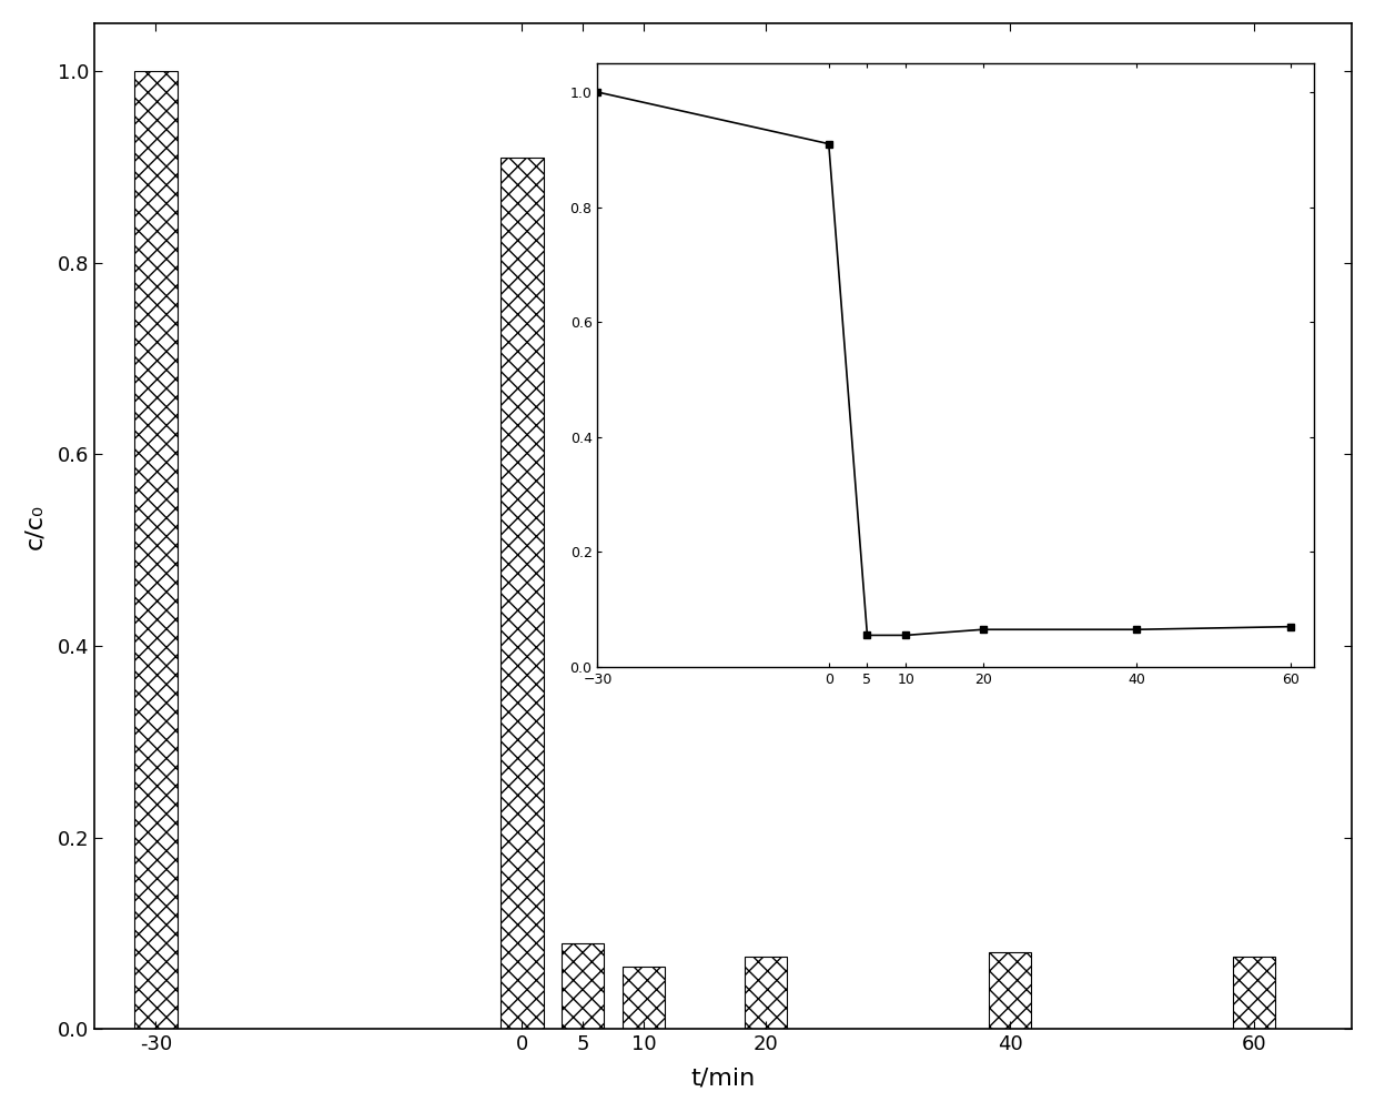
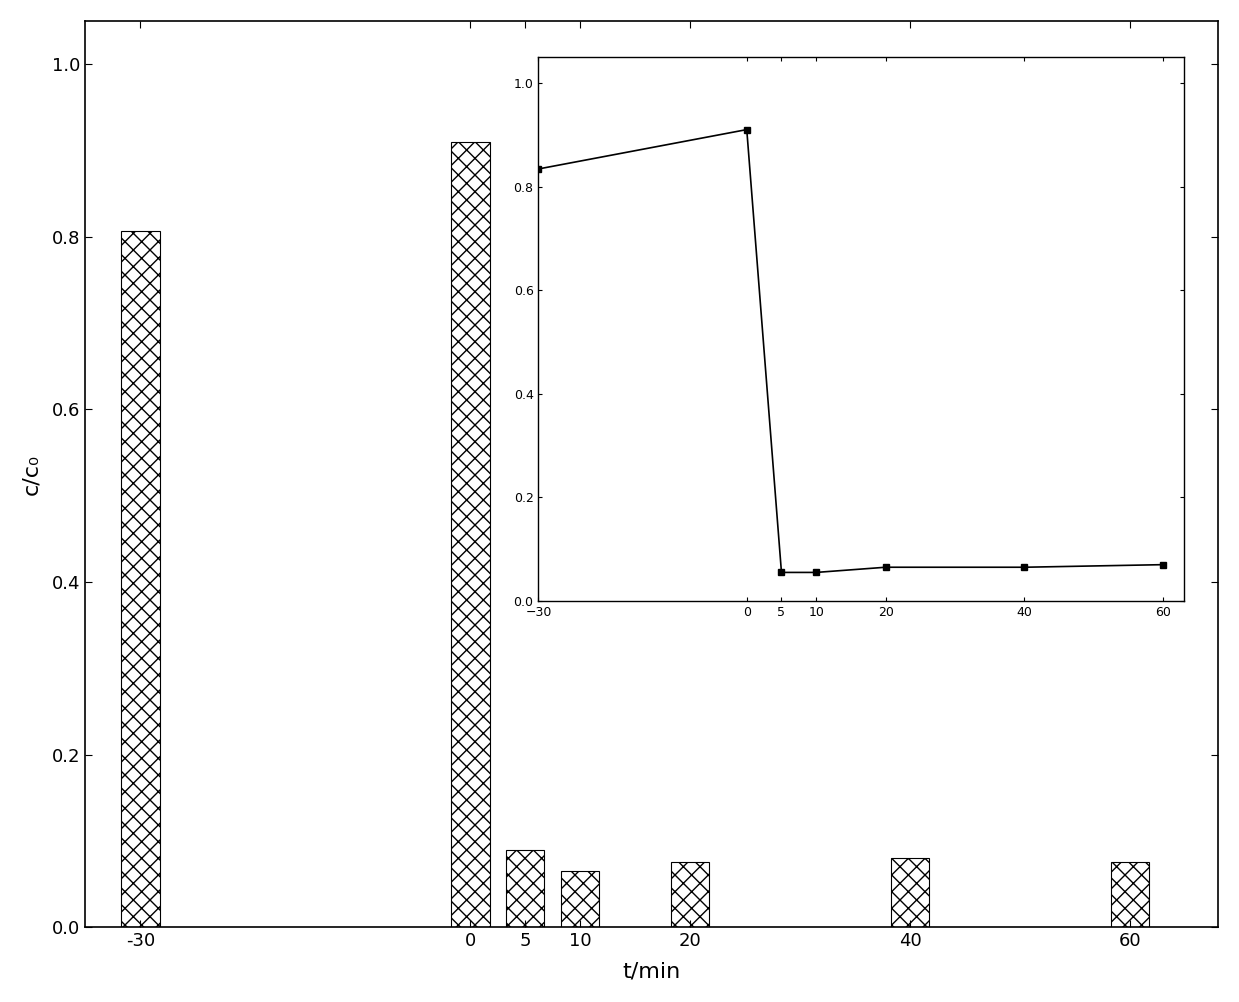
-30: 1.000 -> 0.806
−30: 1.000 -> 0.834
